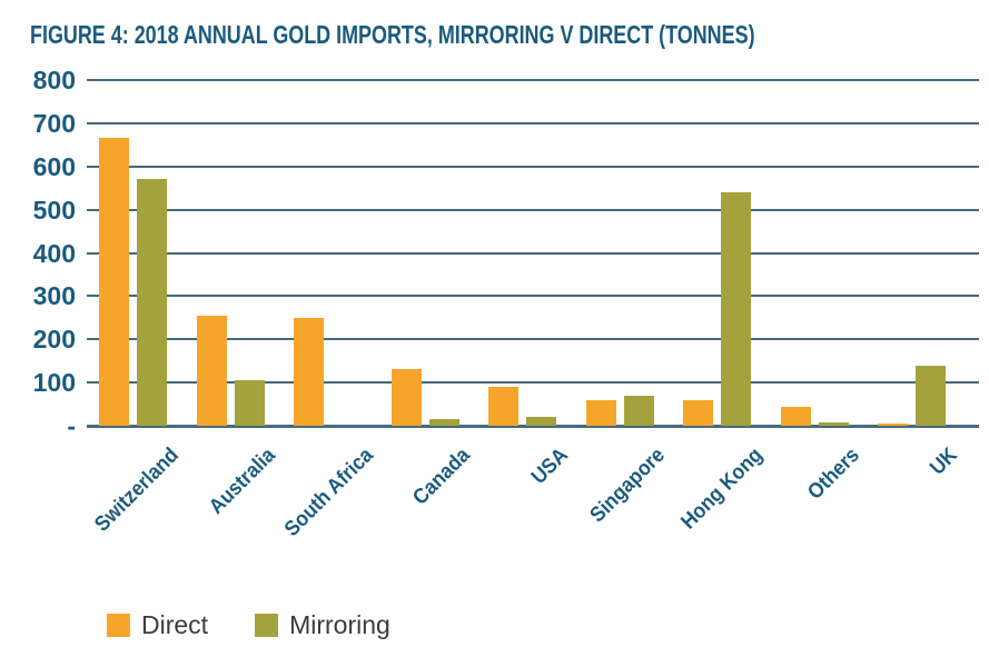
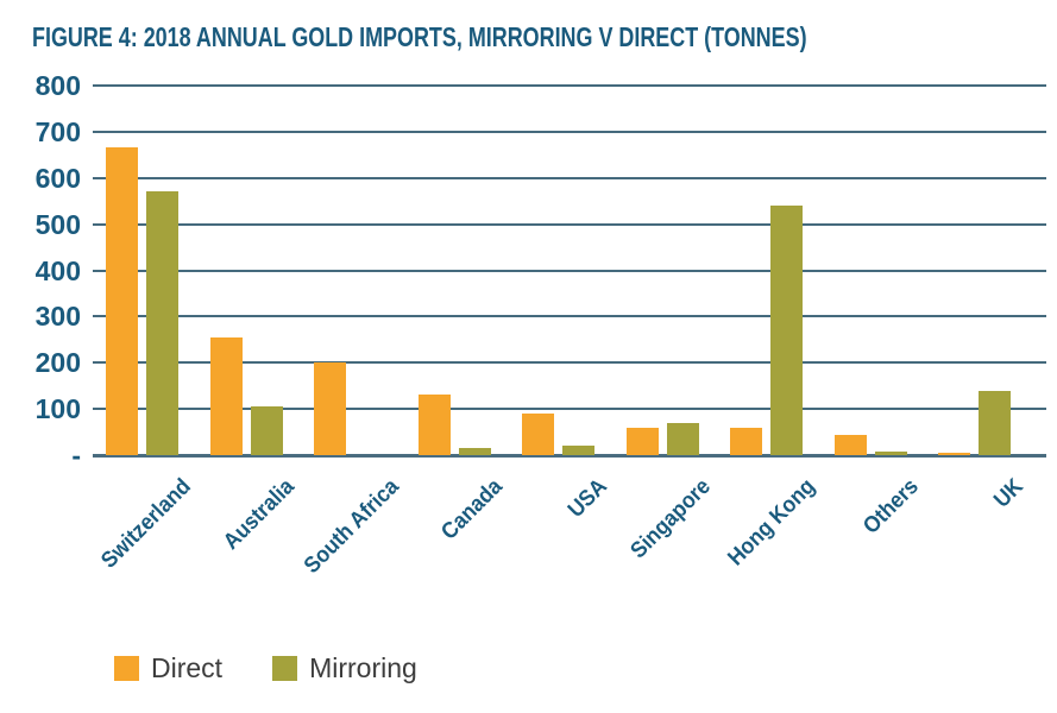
Direct/South Africa: 250 -> 200
